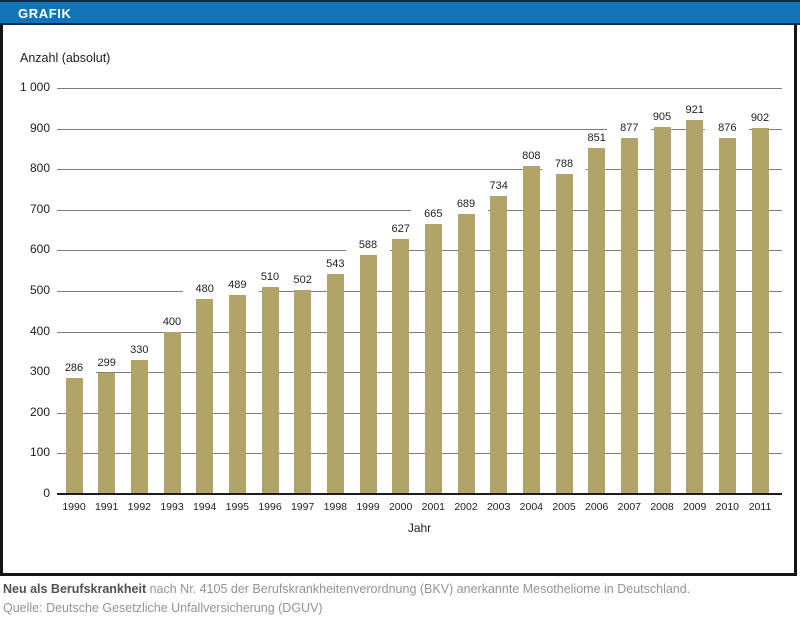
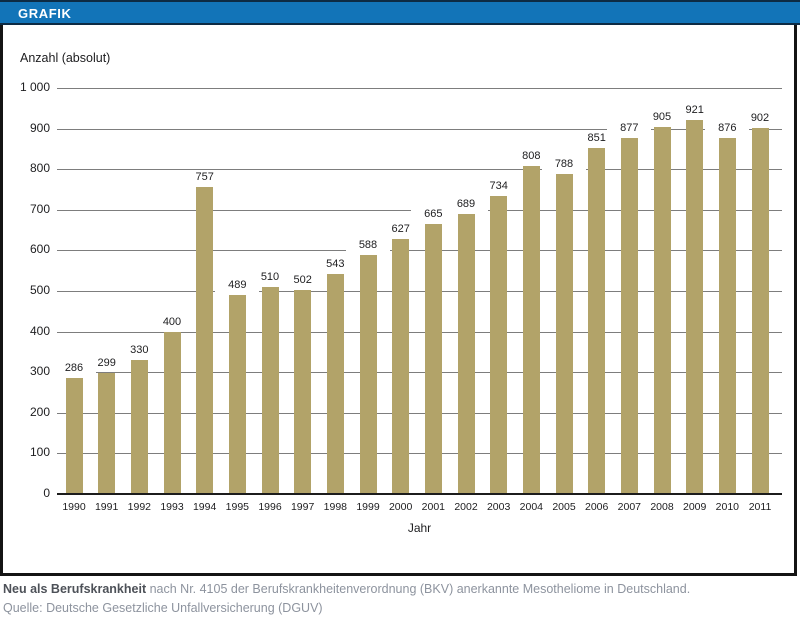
1994: 480 -> 757
